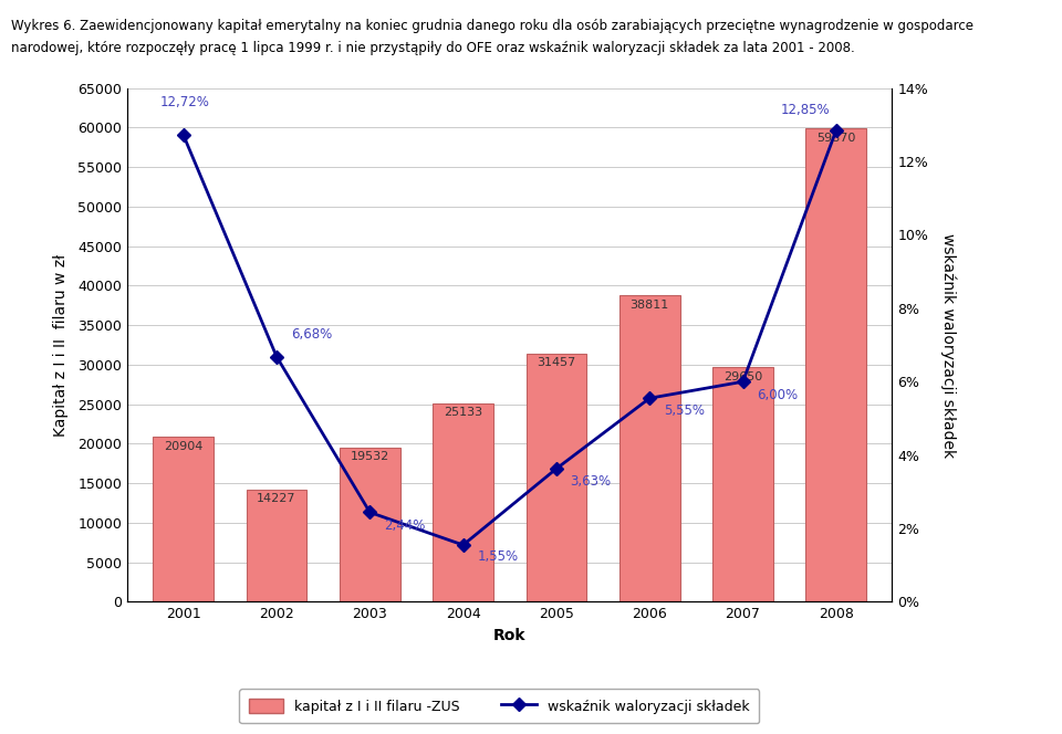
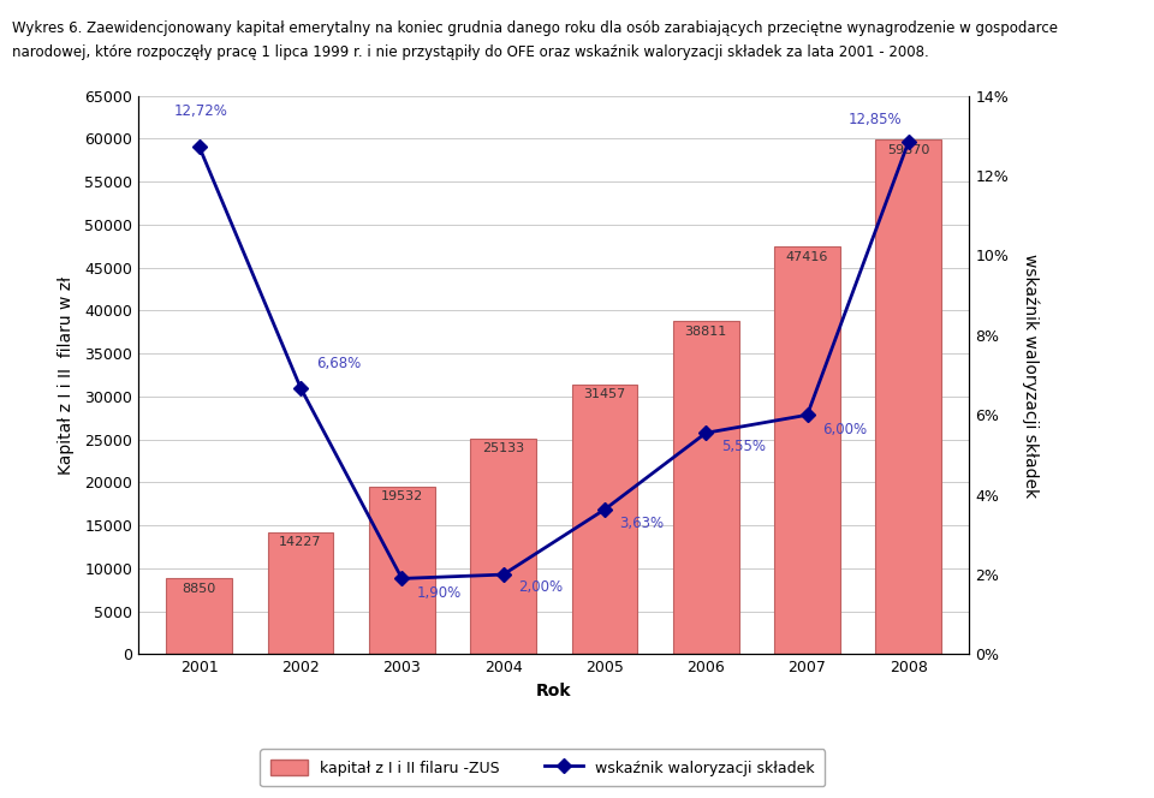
kapitał z I i II filaru -ZUS/2001: 20904 -> 8850
wskaźnik waloryzacji składek/2003: 2,44% -> 1,90%
wskaźnik waloryzacji składek/2004: 1,55% -> 2,00%
kapitał z I i II filaru -ZUS/2007: 29650 -> 47416
